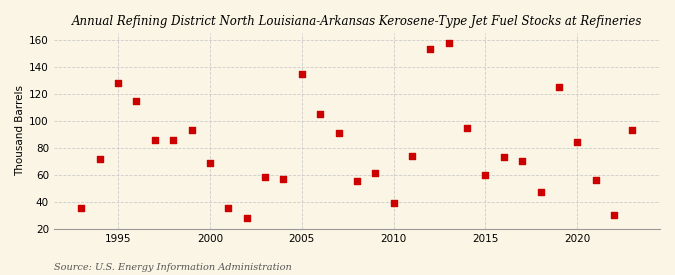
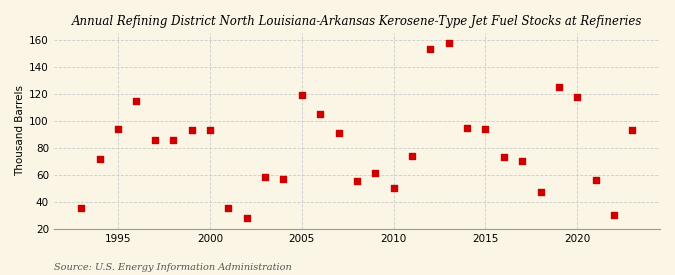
1995: 128 -> 94
2000: 69 -> 93
2005: 135 -> 119
2010: 39 -> 50
2015: 60 -> 94
2020: 84 -> 118
